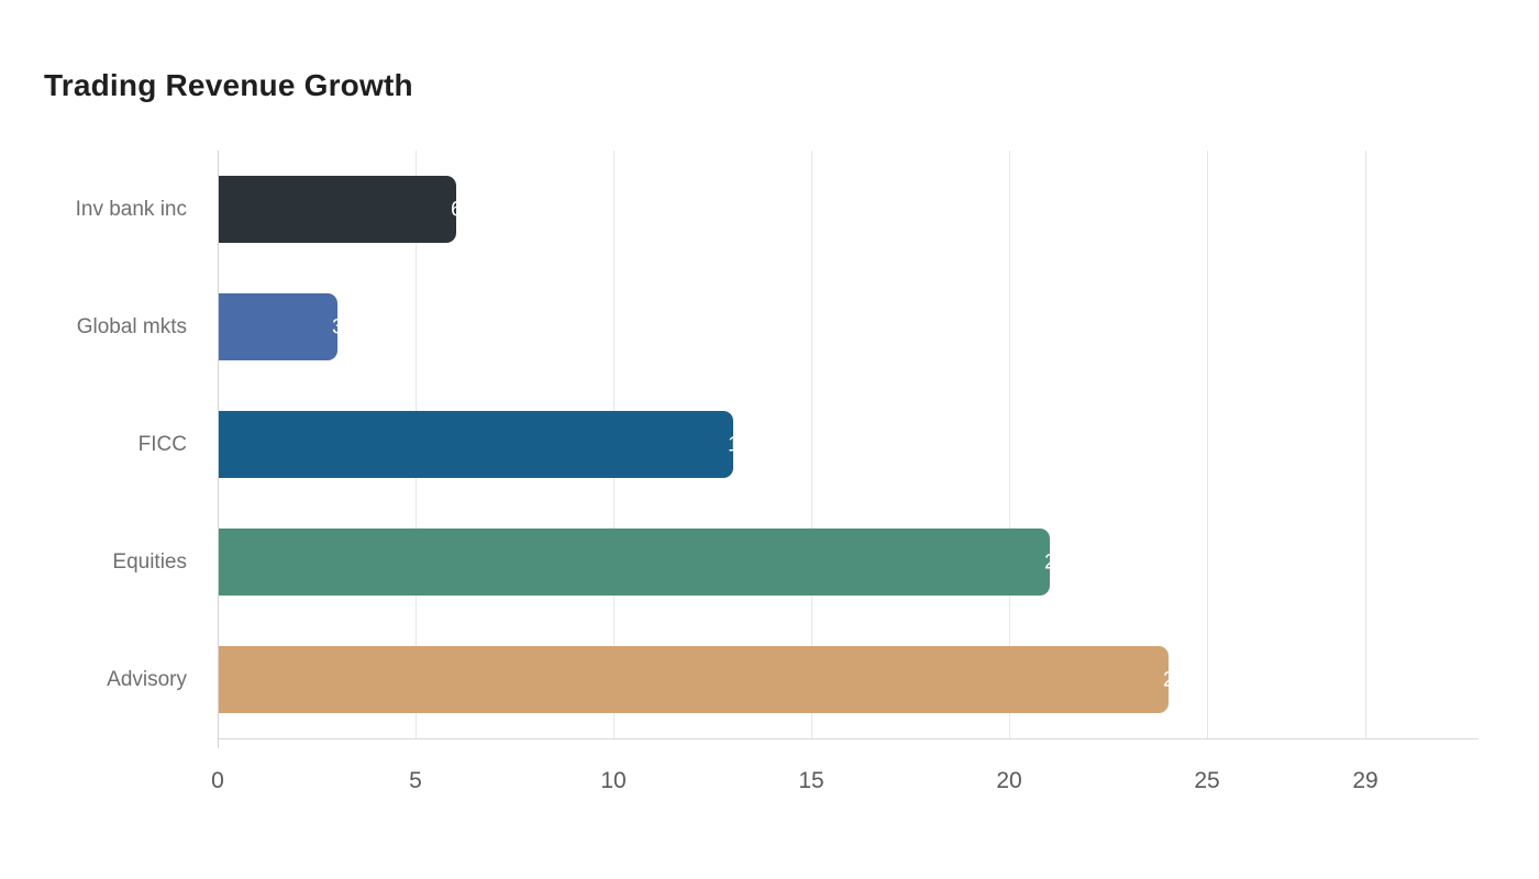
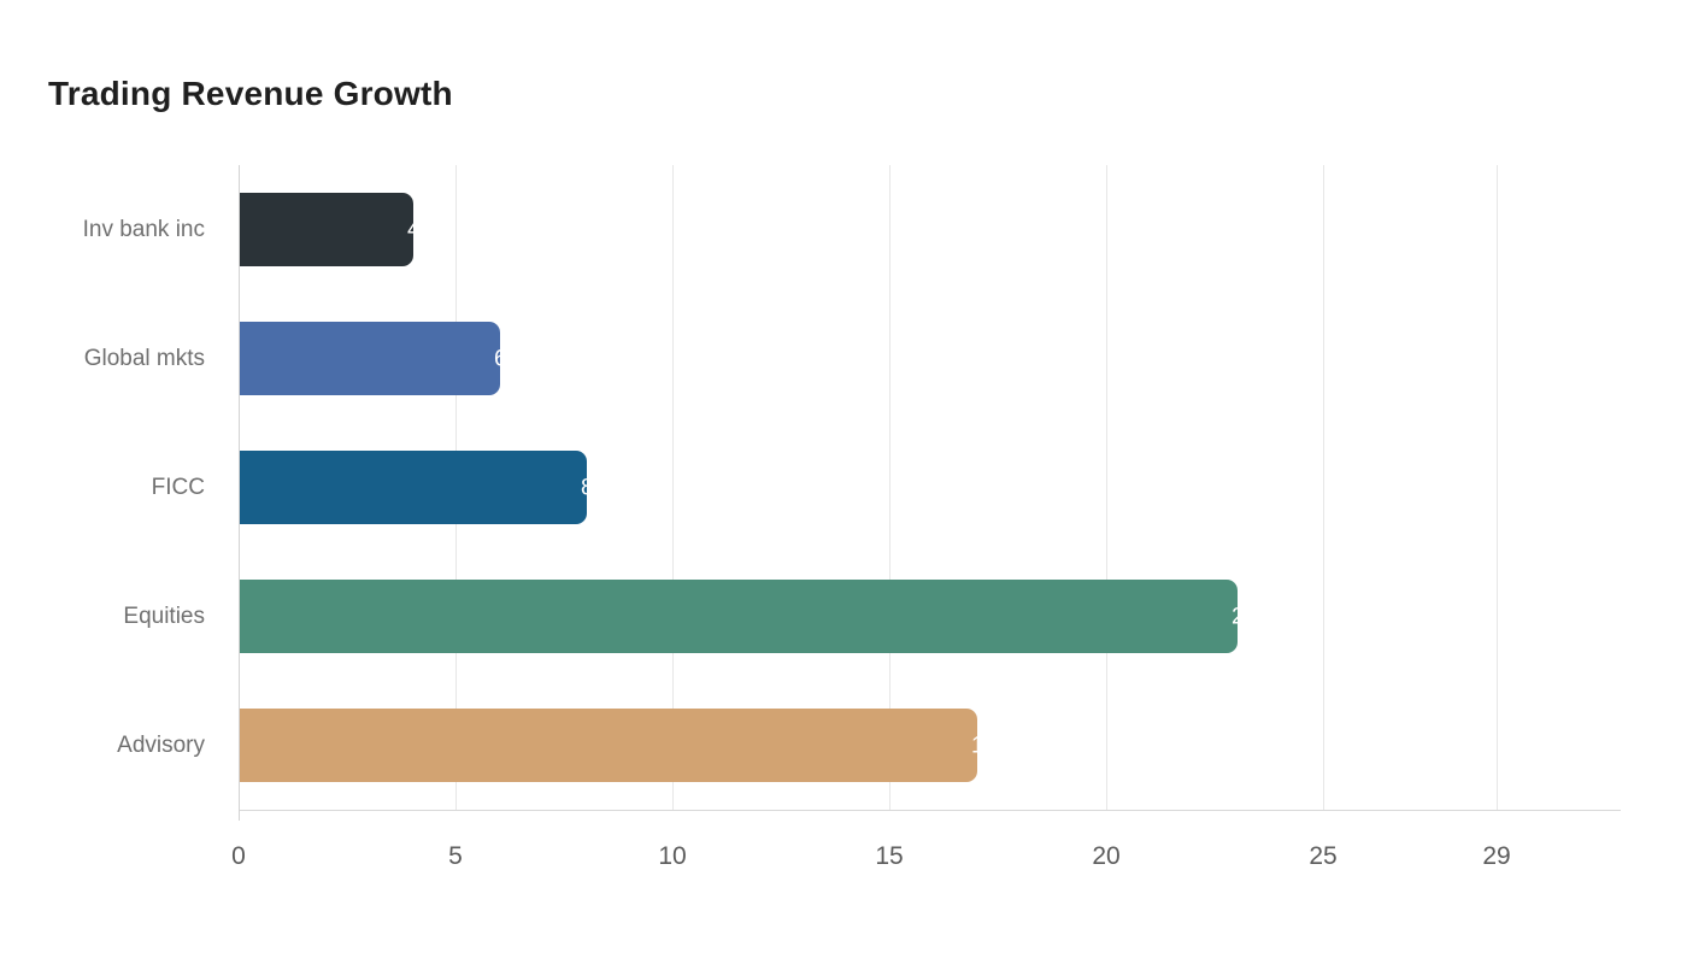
Inv bank inc: 6 -> 4
Global mkts: 3 -> 6
FICC: 13 -> 8
Equities: 21 -> 23
Advisory: 24 -> 17
